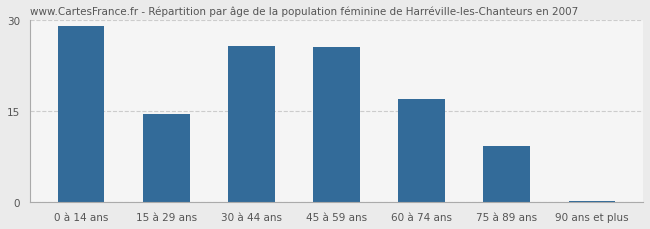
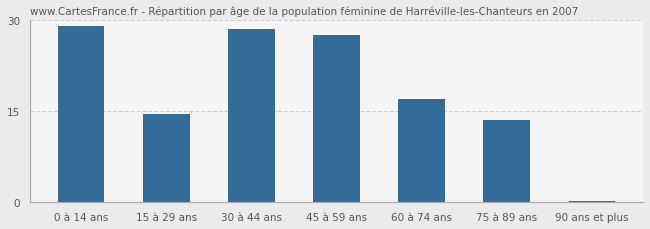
30 à 44 ans: 25.8 -> 28.5
45 à 59 ans: 25.6 -> 27.5
75 à 89 ans: 9.2 -> 13.5
